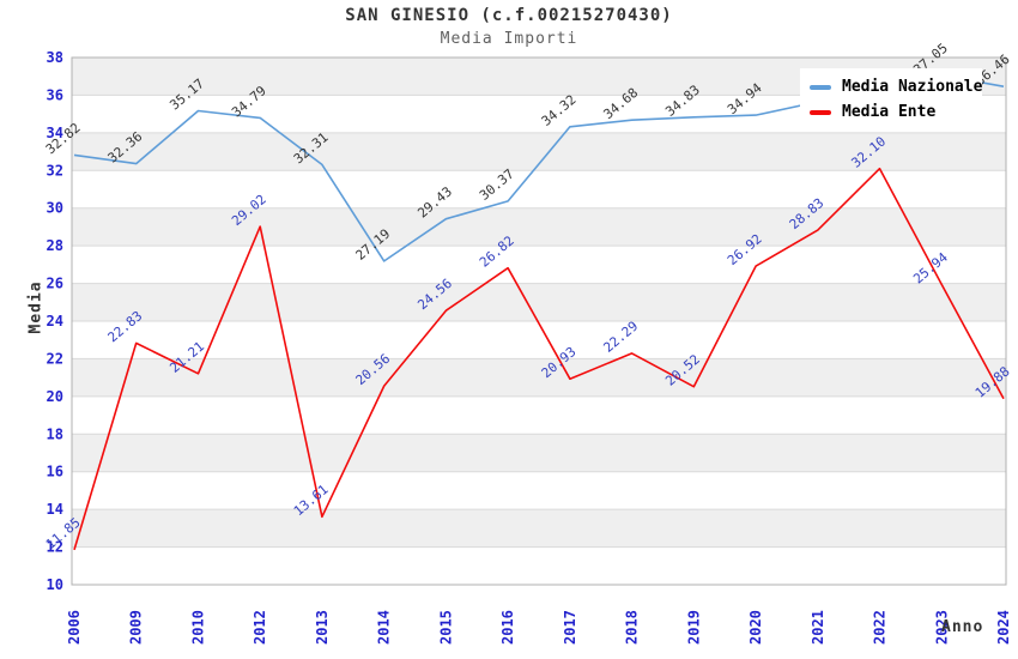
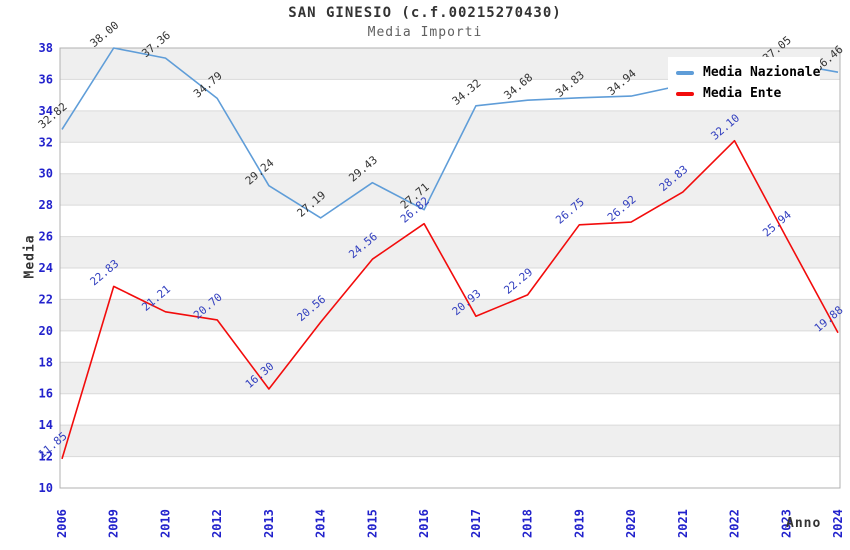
Media Nazionale/2009: 32.36 -> 38.00
Media Nazionale/2010: 35.17 -> 37.36
Media Ente/2012: 29.02 -> 20.70
Media Nazionale/2013: 32.31 -> 29.24
Media Ente/2013: 13.61 -> 16.30
Media Nazionale/2016: 30.37 -> 27.71
Media Ente/2019: 20.52 -> 26.75
